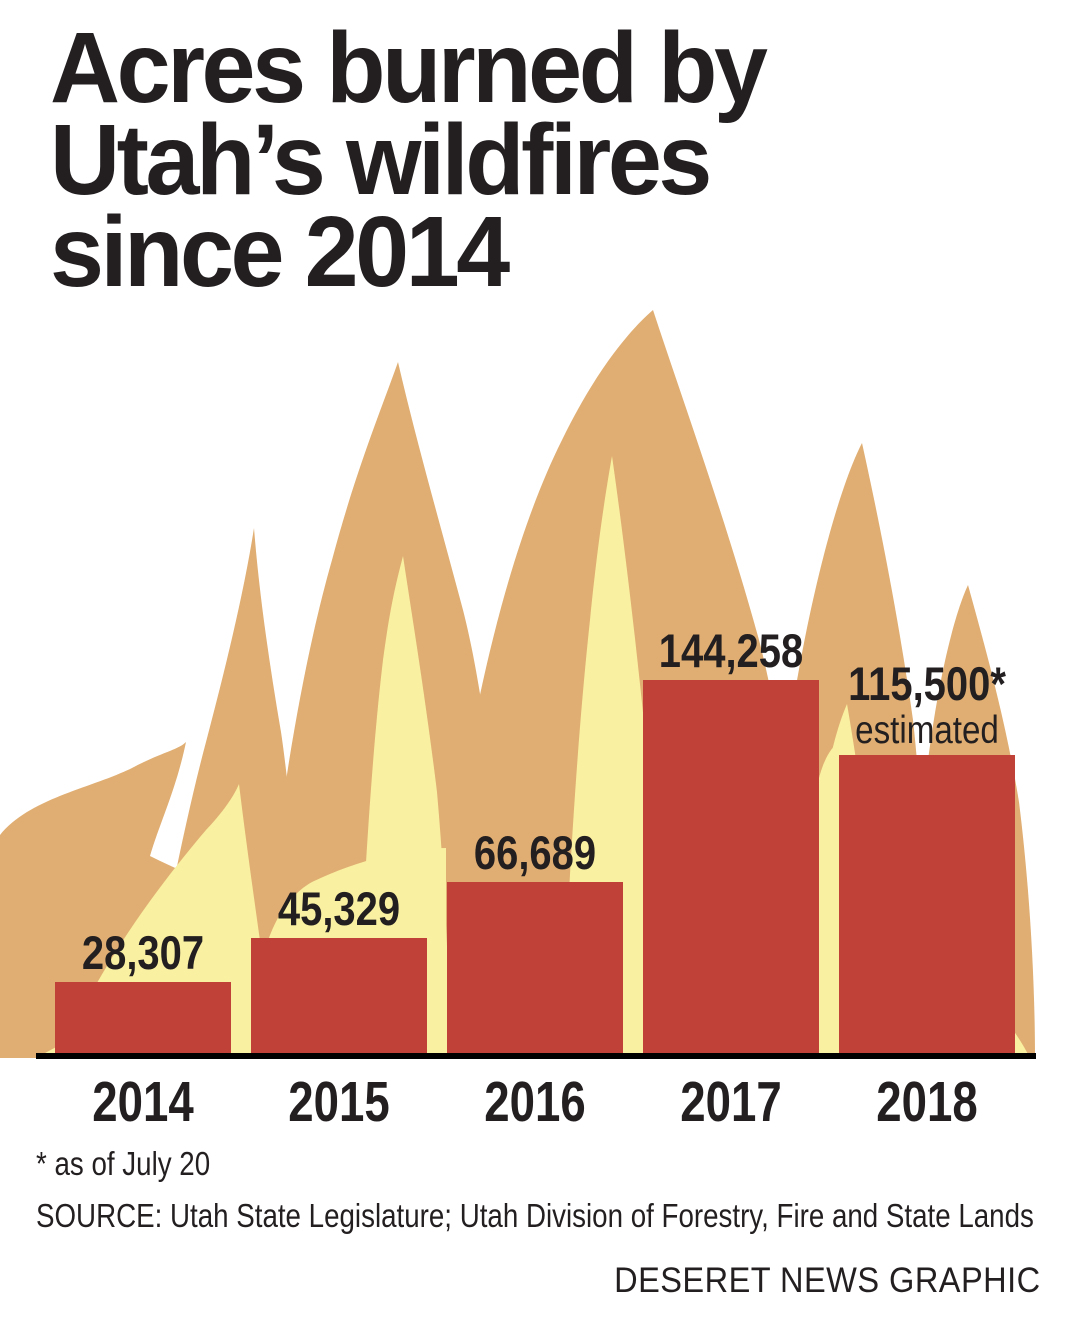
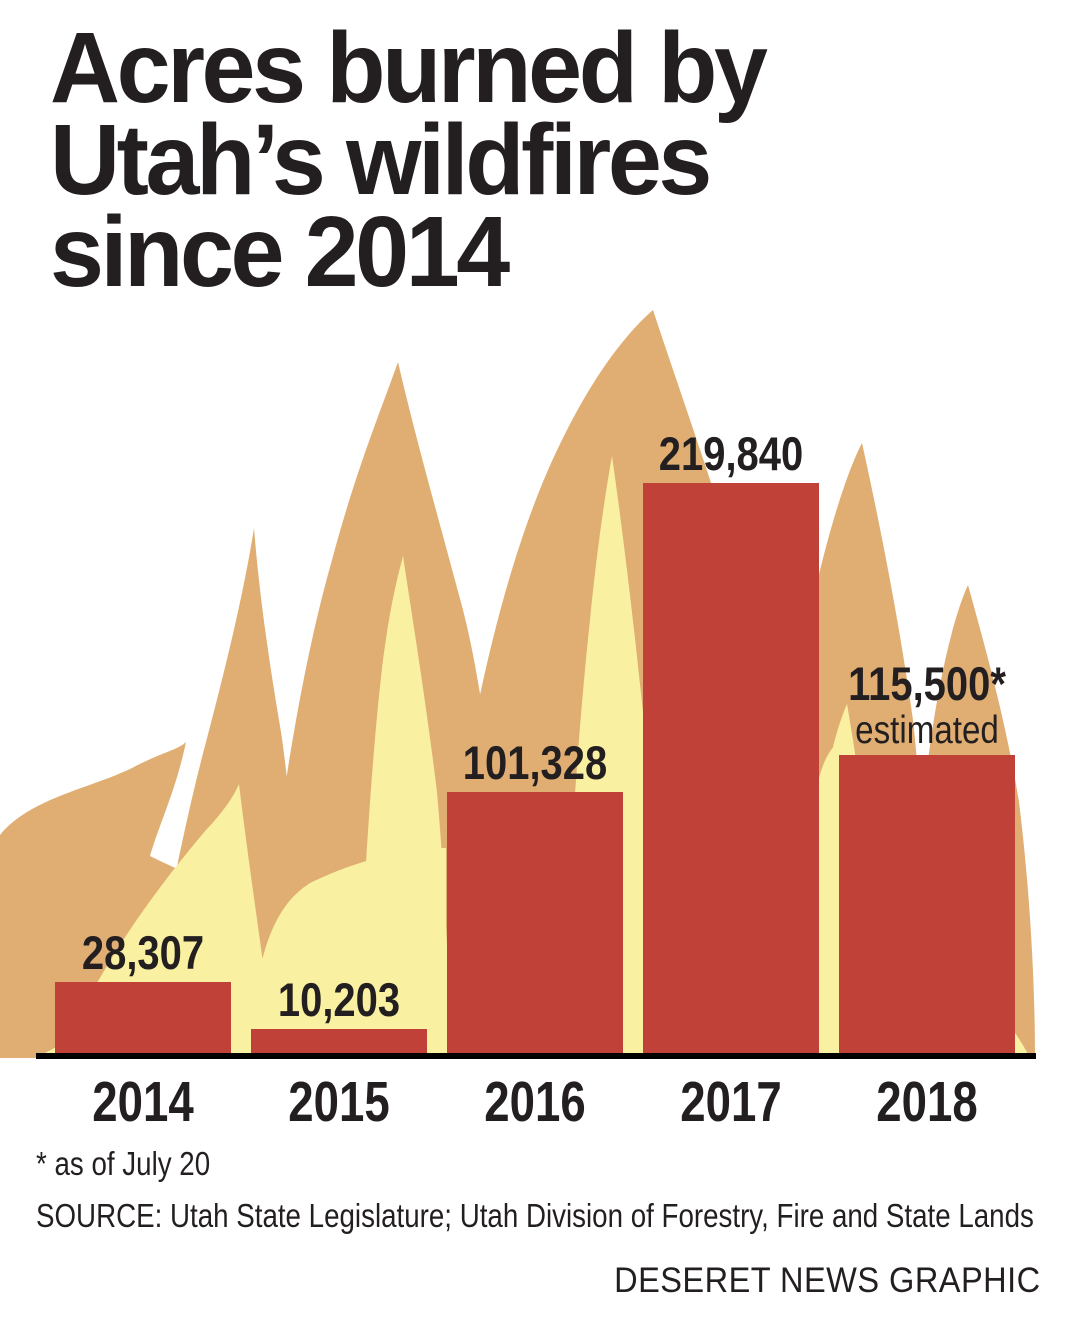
2015: 45,329 -> 10,203
2016: 66,689 -> 101,328
2017: 144,258 -> 219,840
